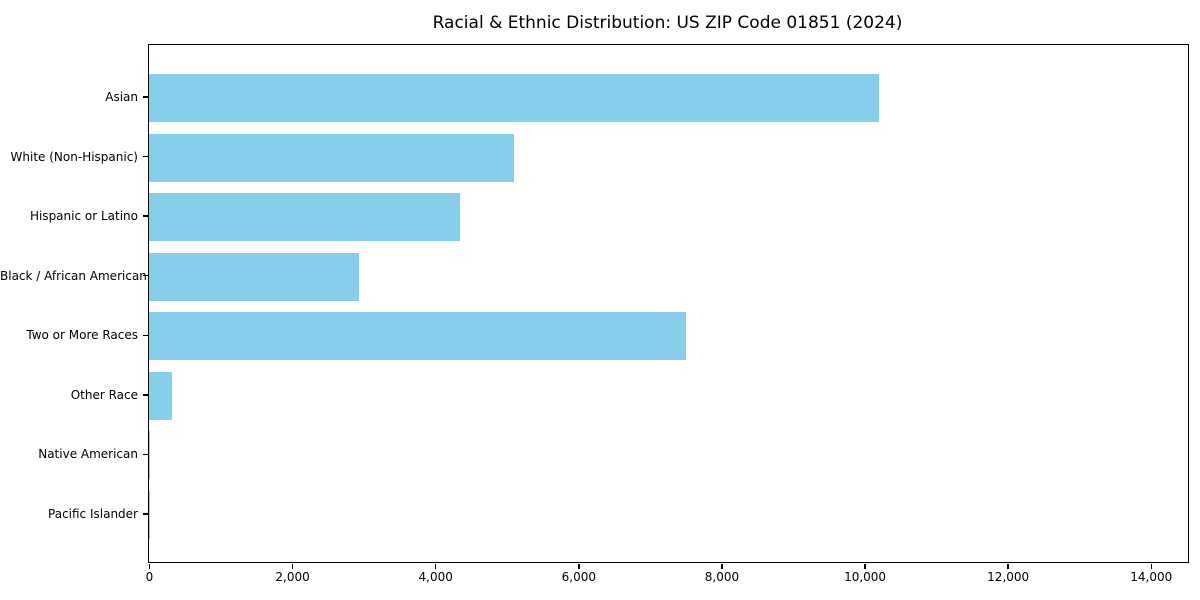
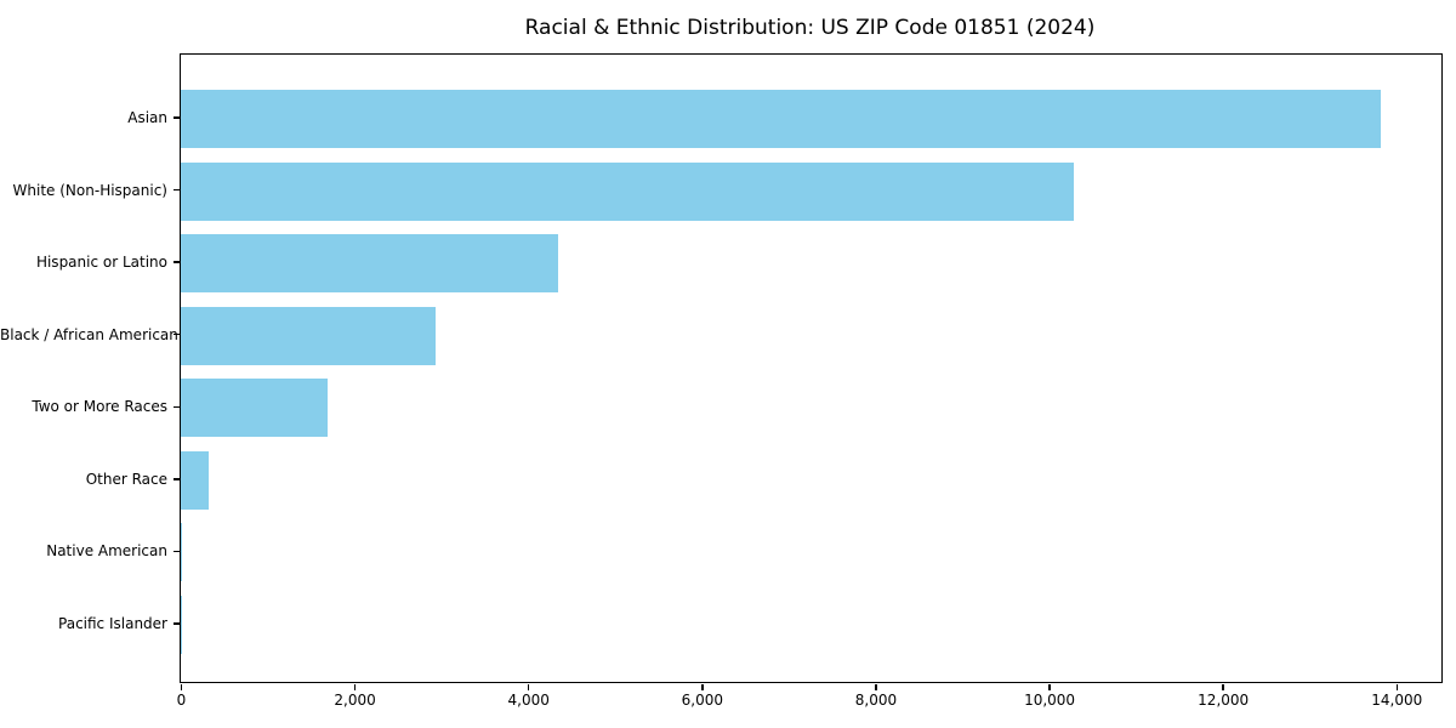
Asian: 10200 -> 13800
White (Non-Hispanic): 5100 -> 10300
Two or More Races: 7500 -> 1700
